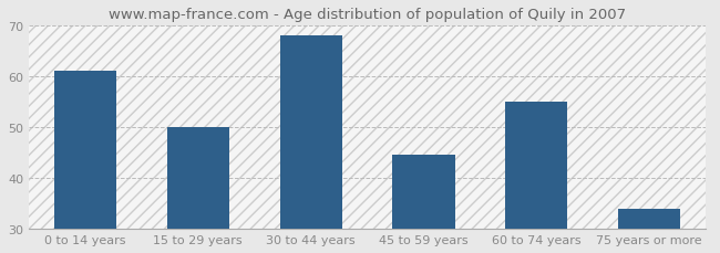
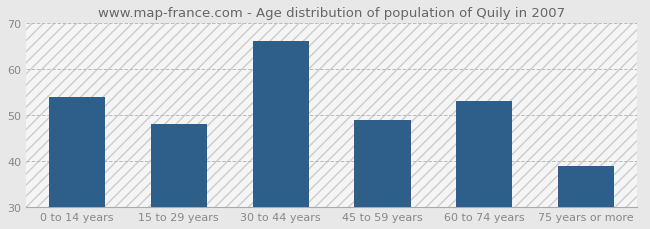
0 to 14 years: 61.0 -> 54.0
15 to 29 years: 50.0 -> 48.0
30 to 44 years: 68.0 -> 66.0
45 to 59 years: 44.5 -> 49.0
60 to 74 years: 55.0 -> 53.0
75 years or more: 34.0 -> 39.0
